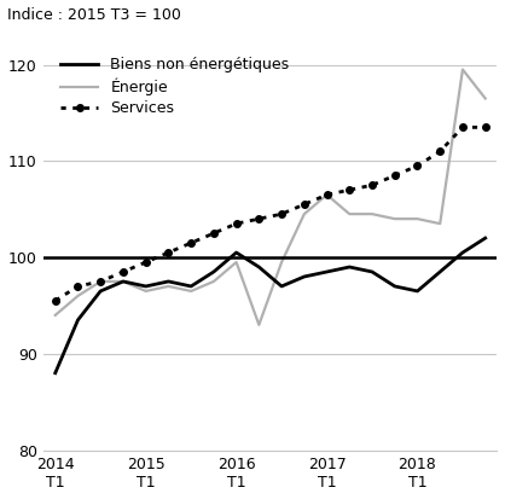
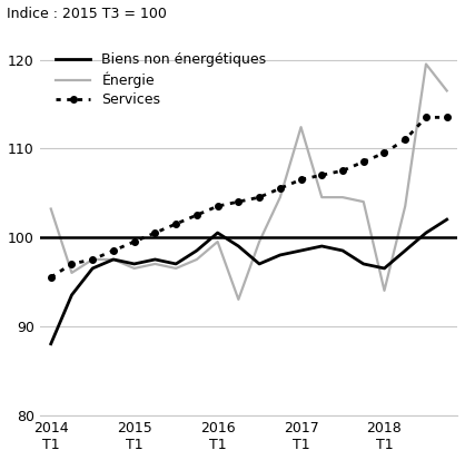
Énergie/2014 T1: 94.0 -> 103.2
Énergie/2017 T1: 106.5 -> 112.4
Énergie/2018 T1: 104.0 -> 94.0
